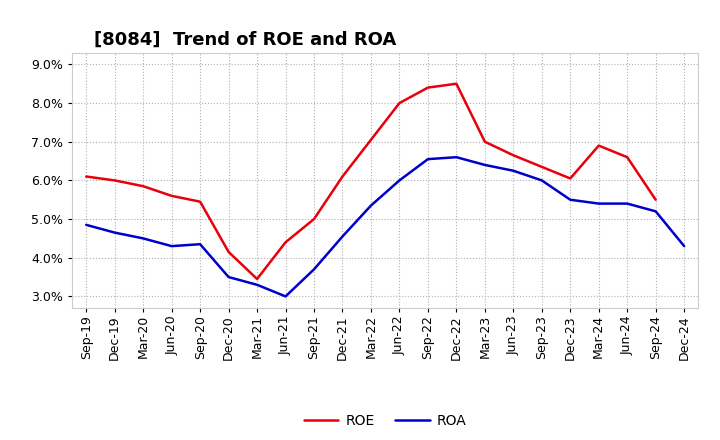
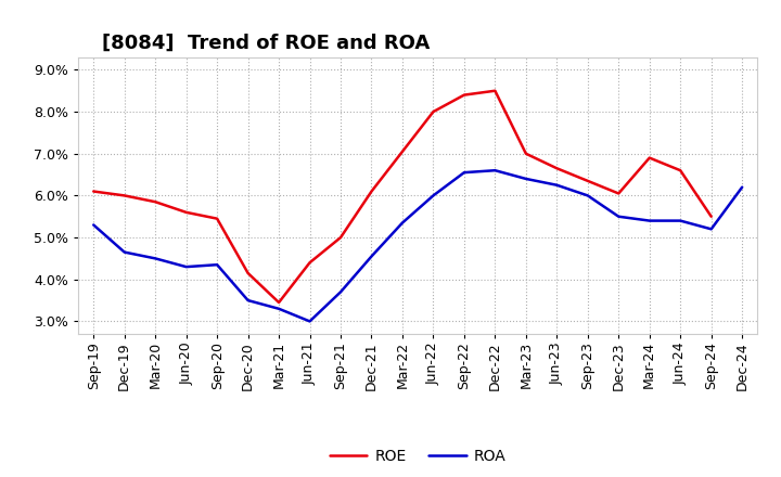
ROA/Sep-19: 4.85% -> 5.30%
ROA/Dec-24: 4.30% -> 6.20%
